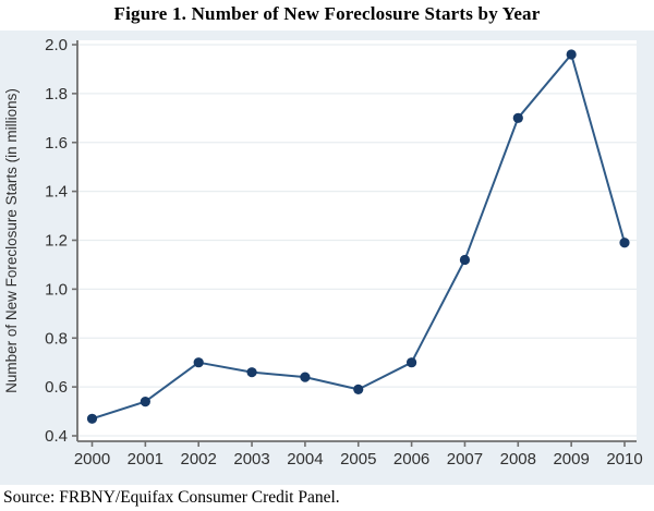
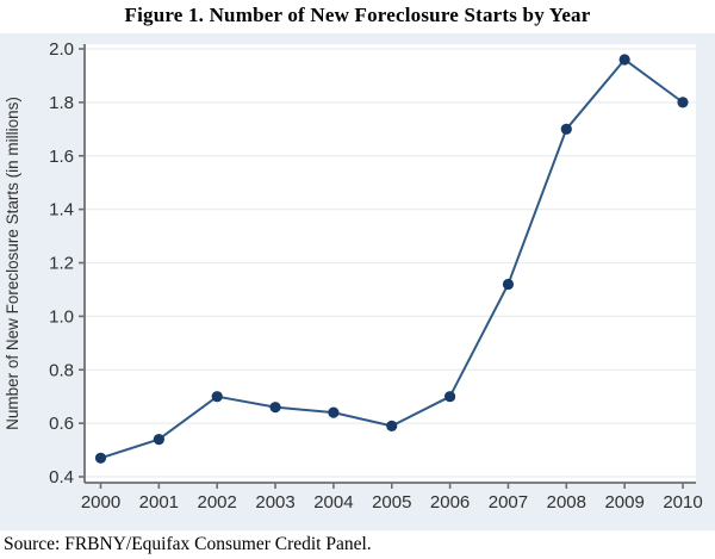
2010: 1.19 -> 1.80
